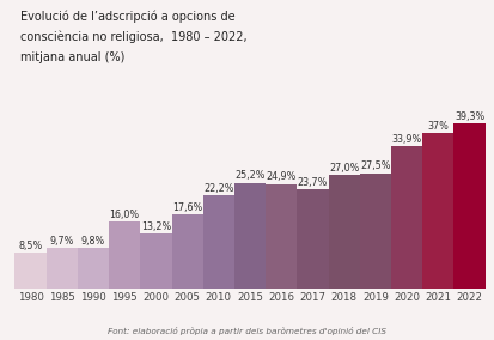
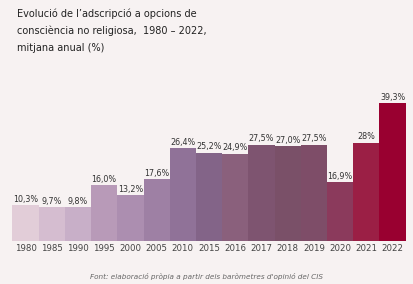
1980: 8,5% -> 10,3%
2010: 22,2% -> 26,4%
2017: 23,7% -> 27,5%
2020: 33,9% -> 16,9%
2021: 37% -> 28%
